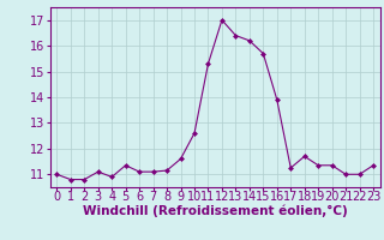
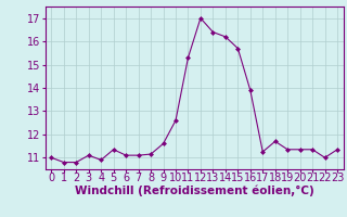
21: 11.00 -> 11.35
